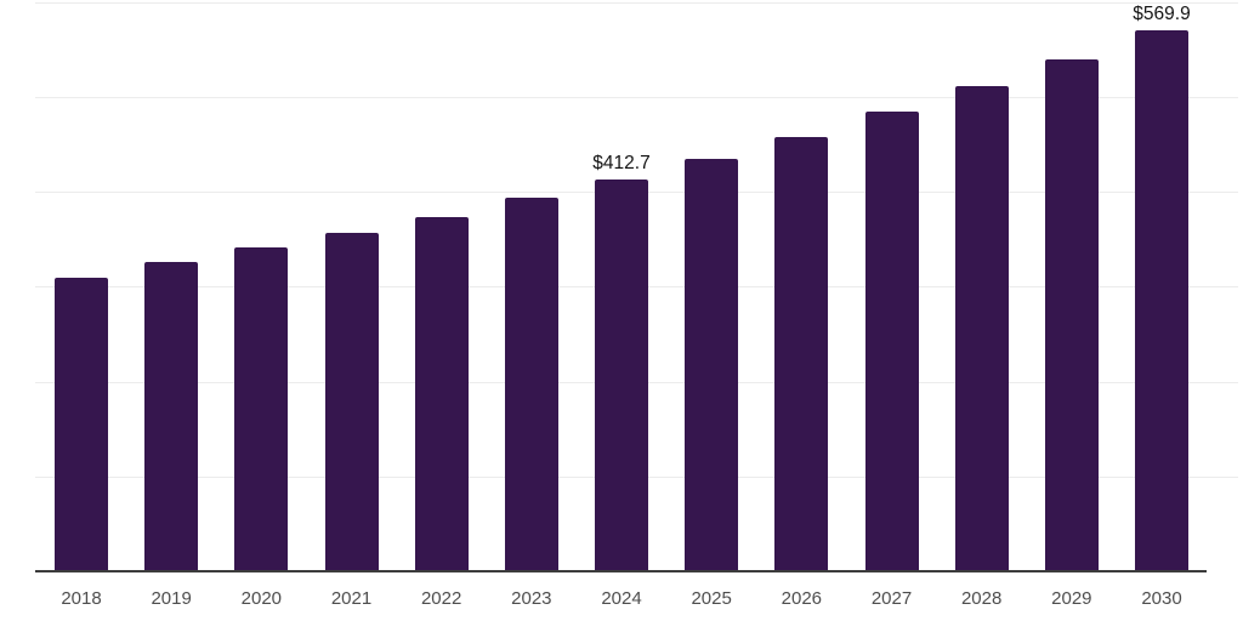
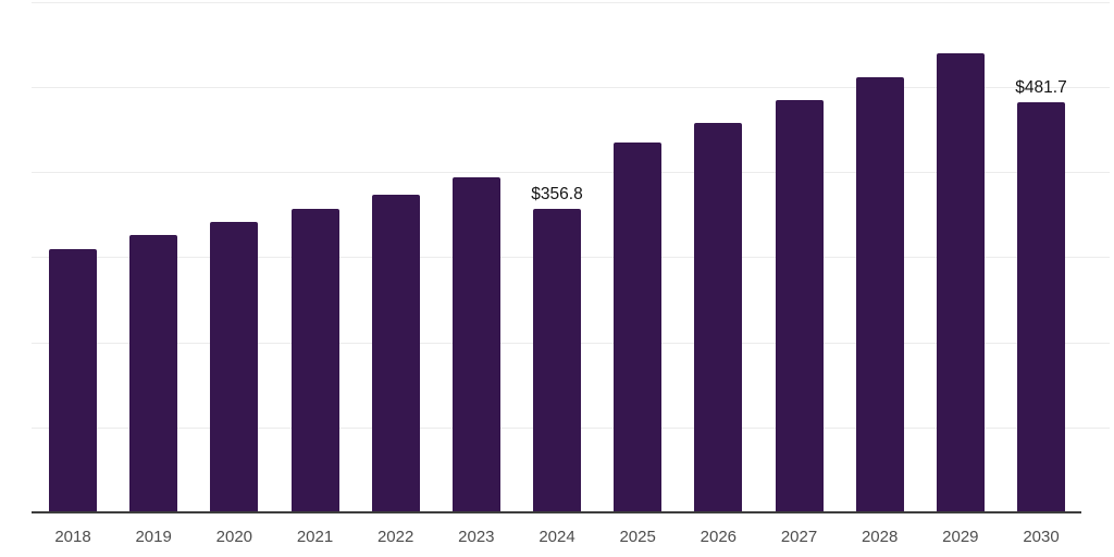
2024: $412.7 -> $356.8
2030: $569.9 -> $481.7
